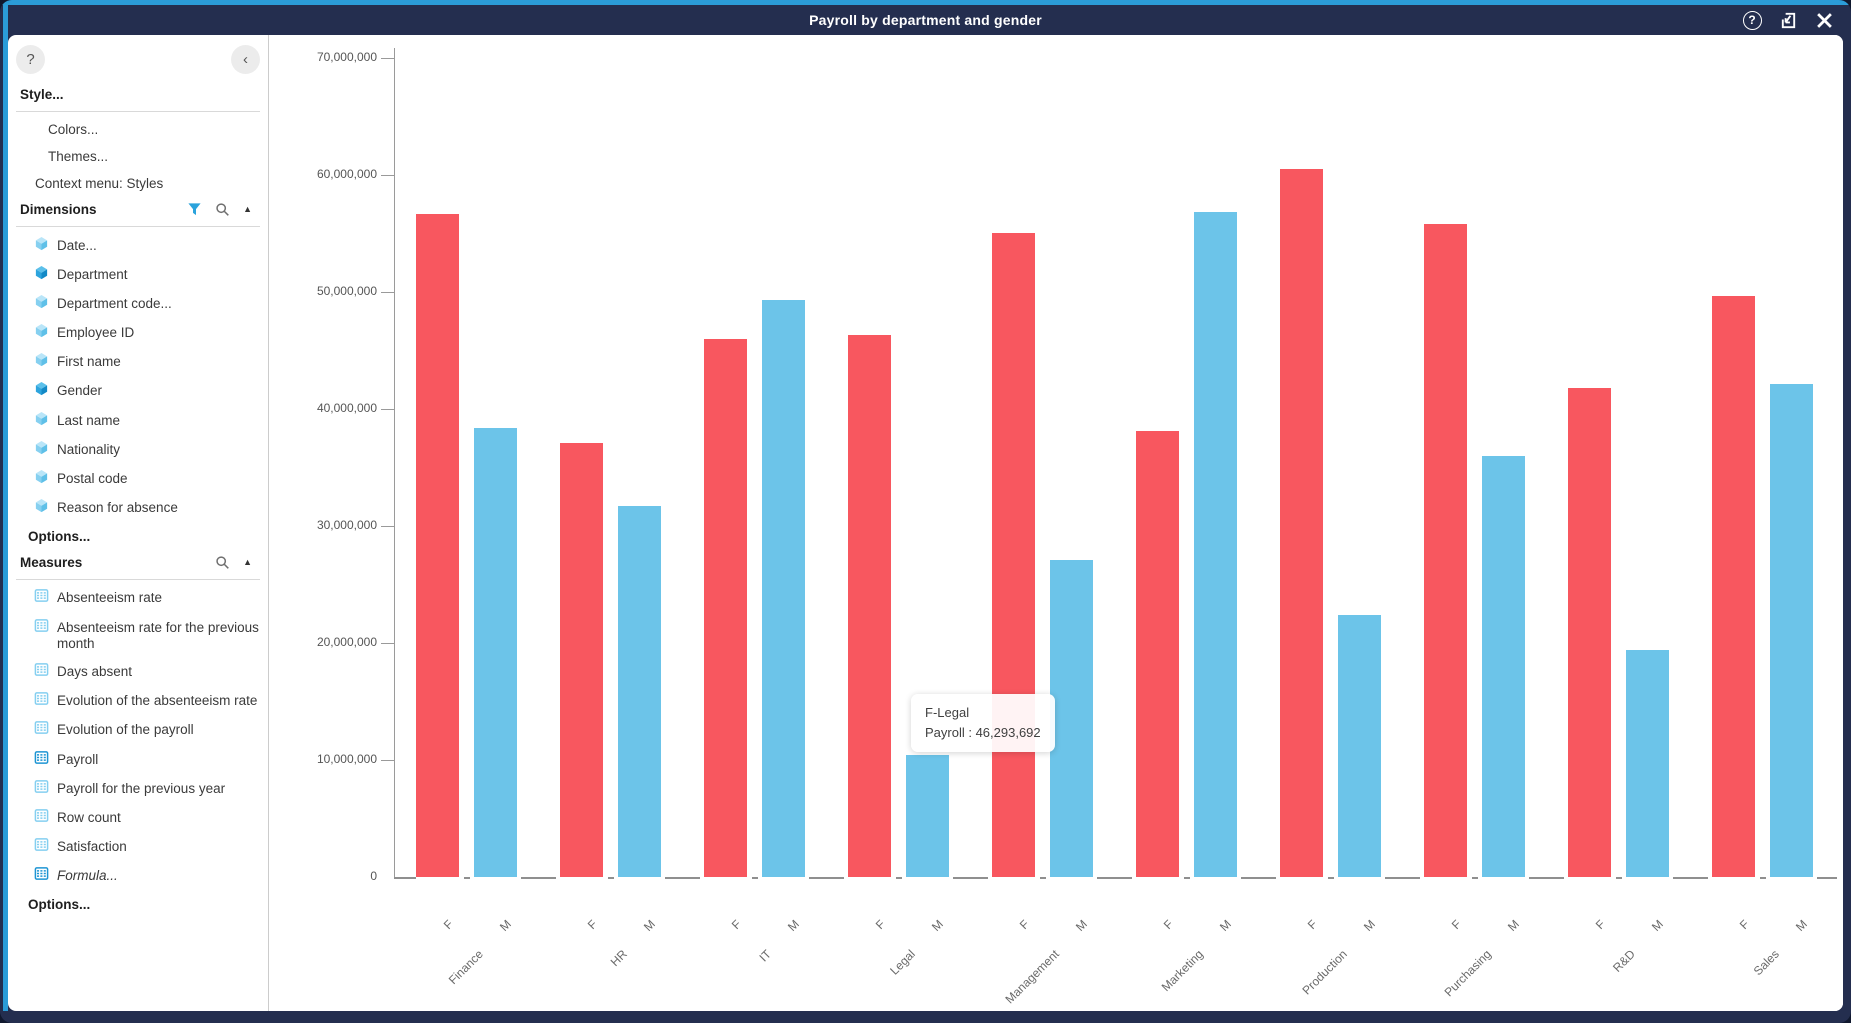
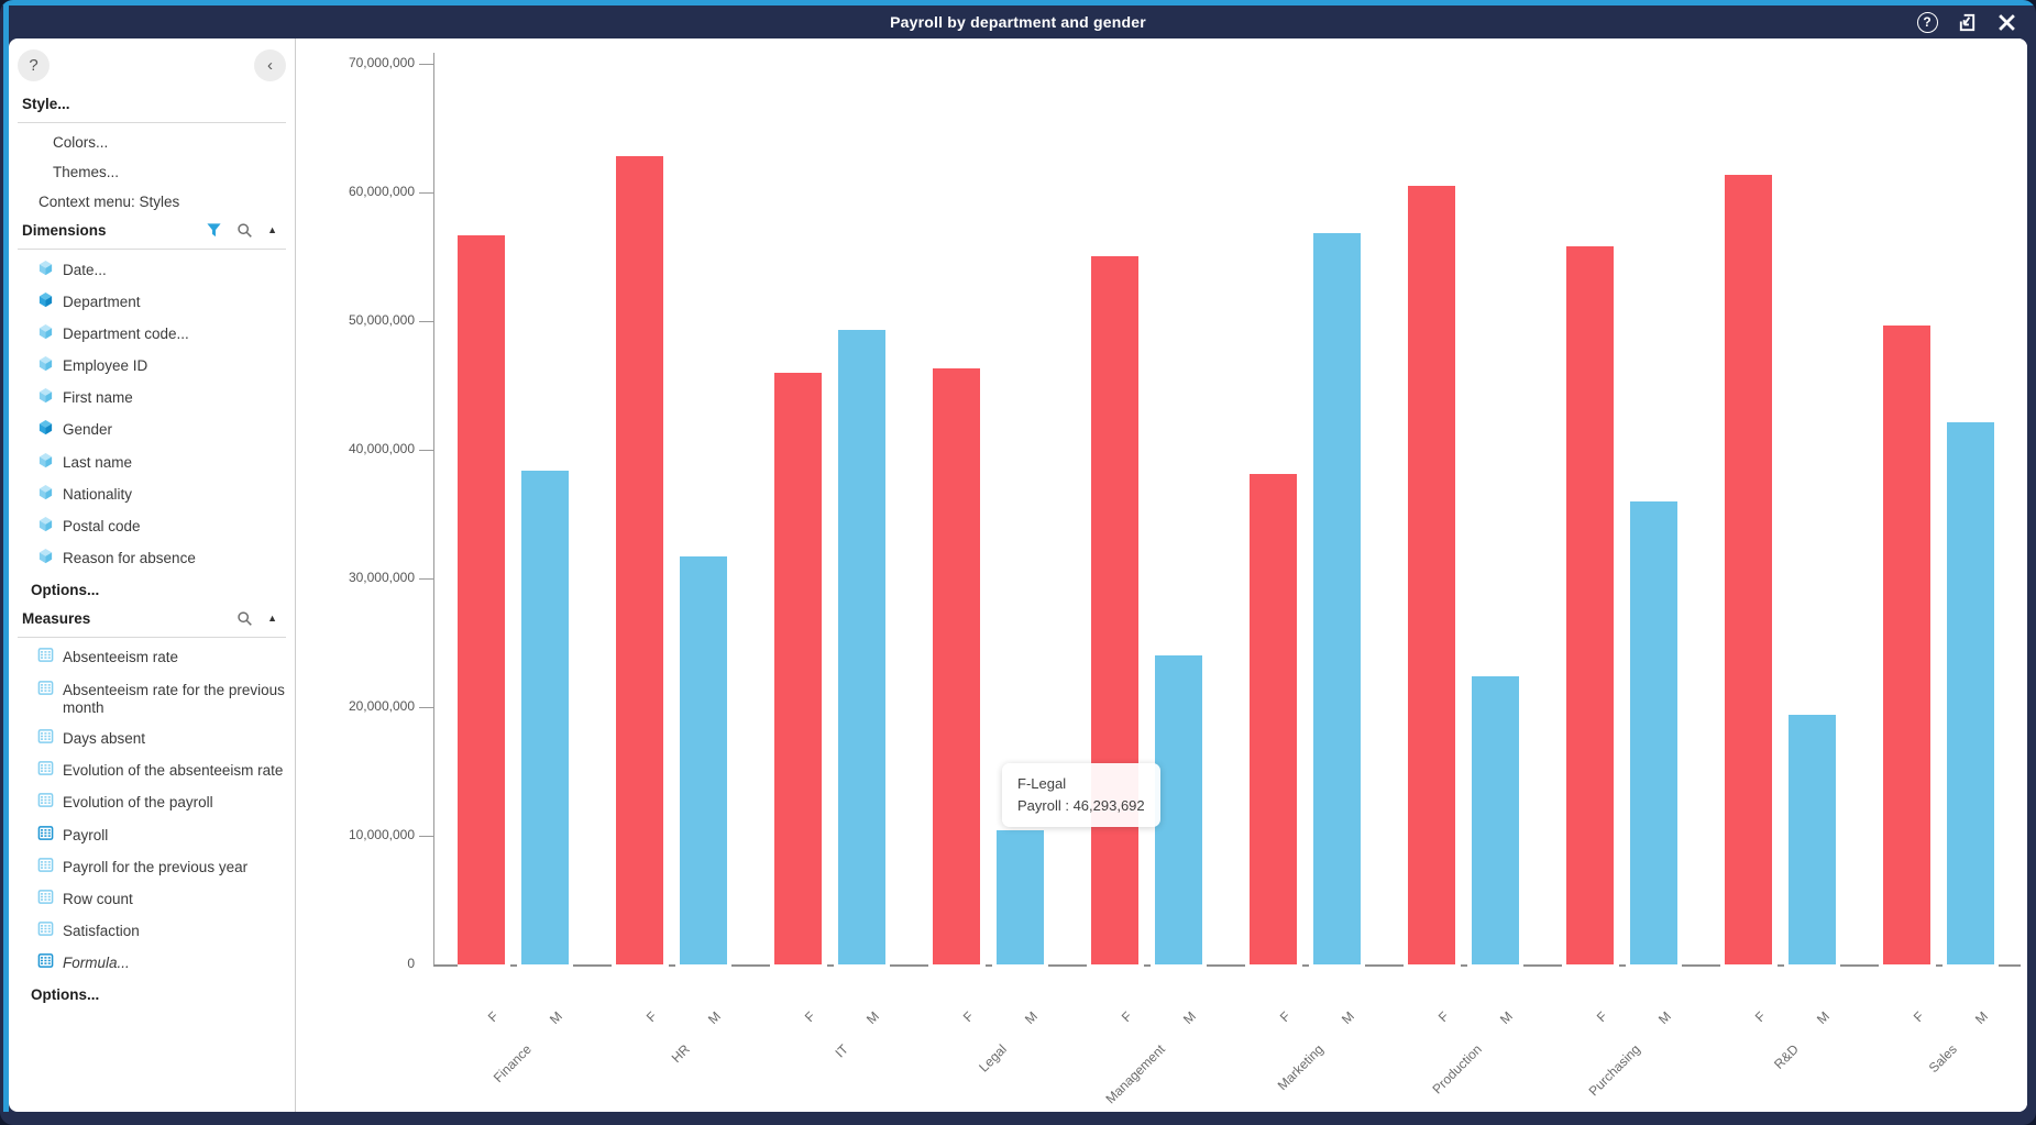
F/HR: 37100000 -> 62800000
M/Management: 27100000 -> 24000000
F/R&D: 41800000 -> 61400000
